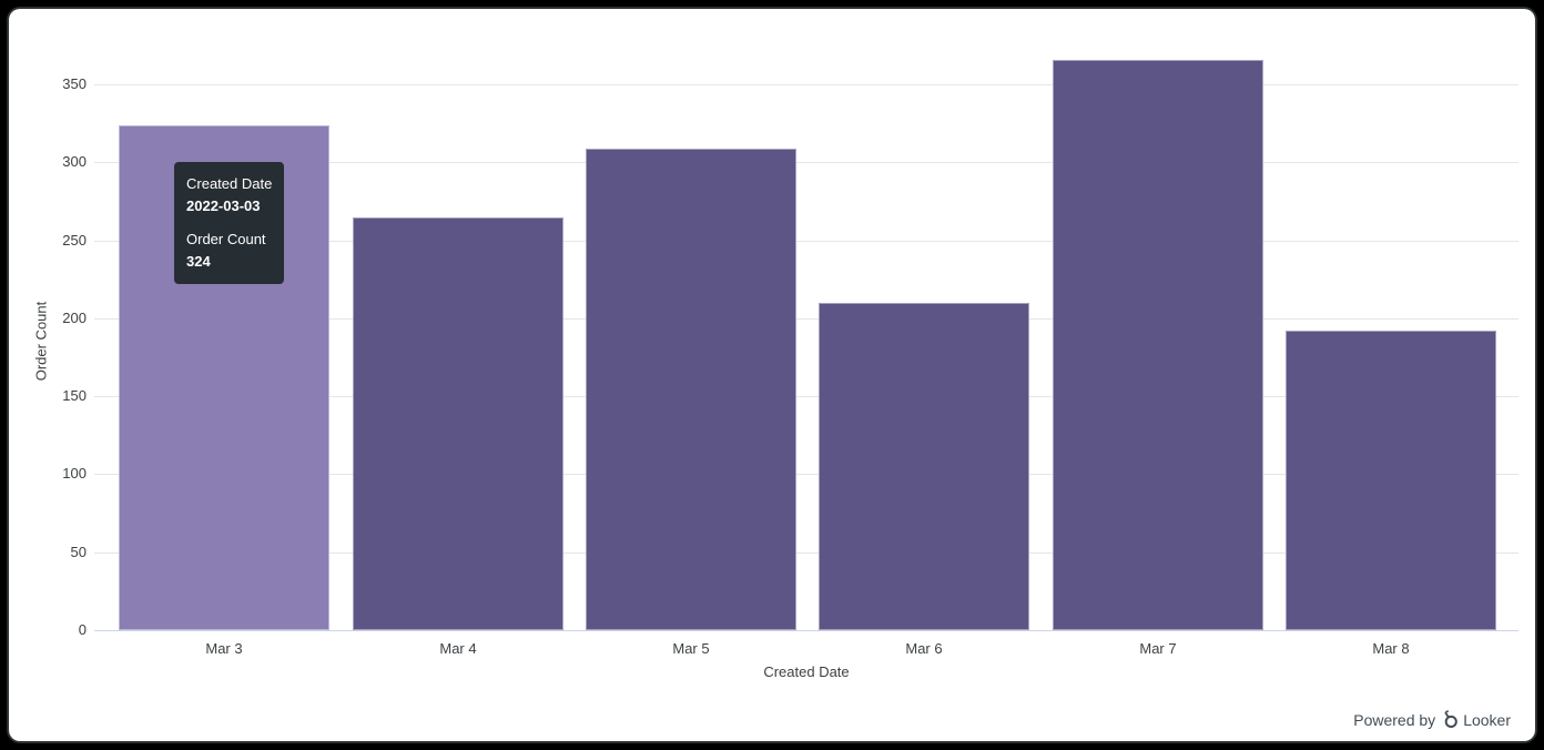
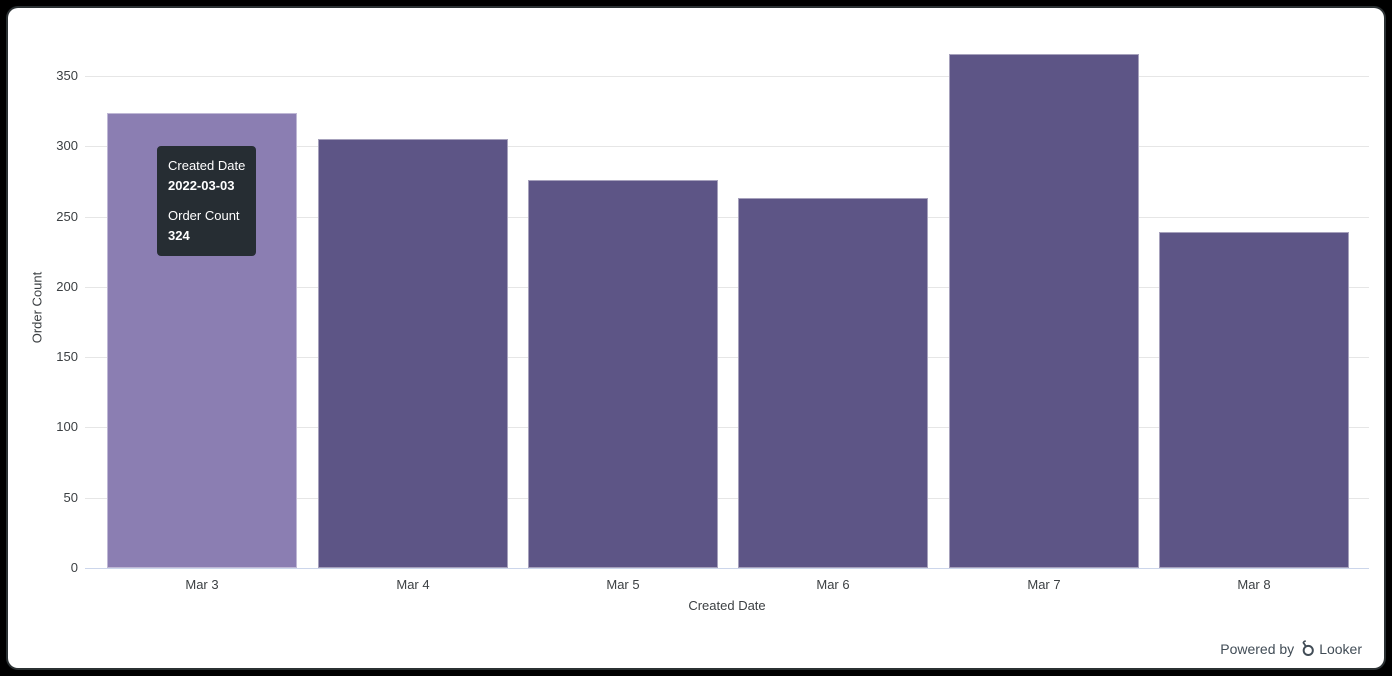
Mar 4: 265 -> 305
Mar 5: 309 -> 276
Mar 6: 210 -> 263
Mar 8: 192 -> 239
